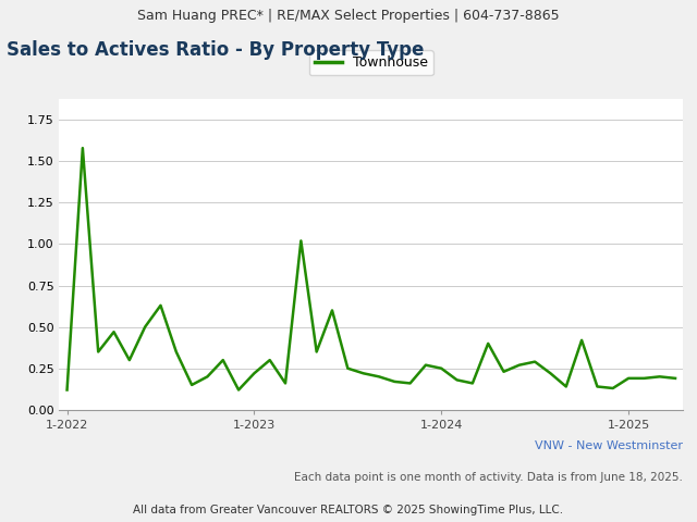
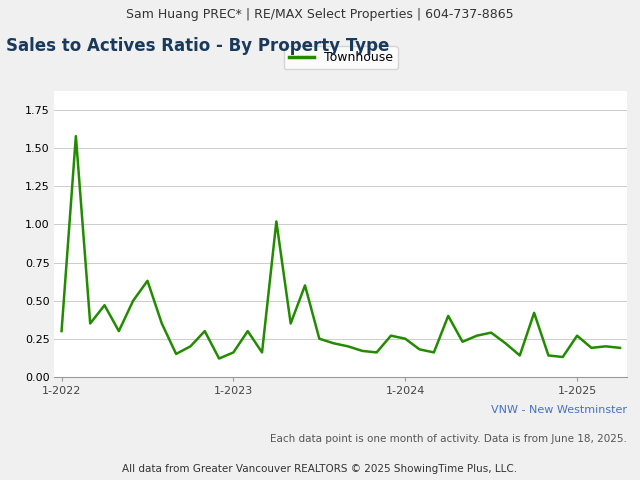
1-2022: 0.12 -> 0.30
1-2023: 0.22 -> 0.16
1-2025: 0.19 -> 0.27
